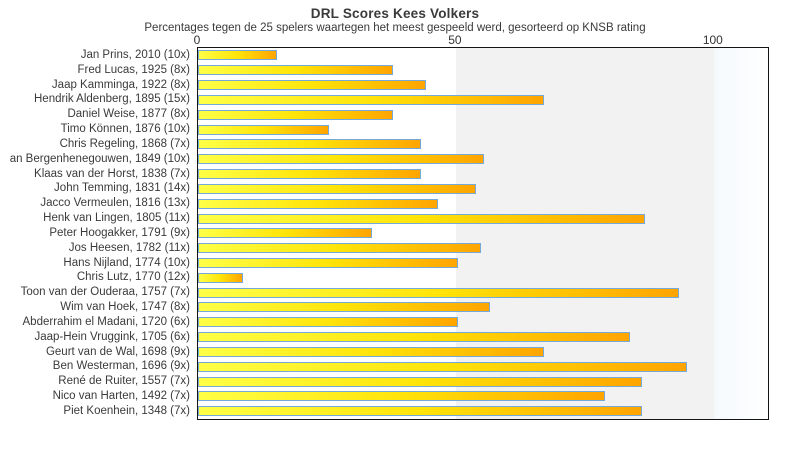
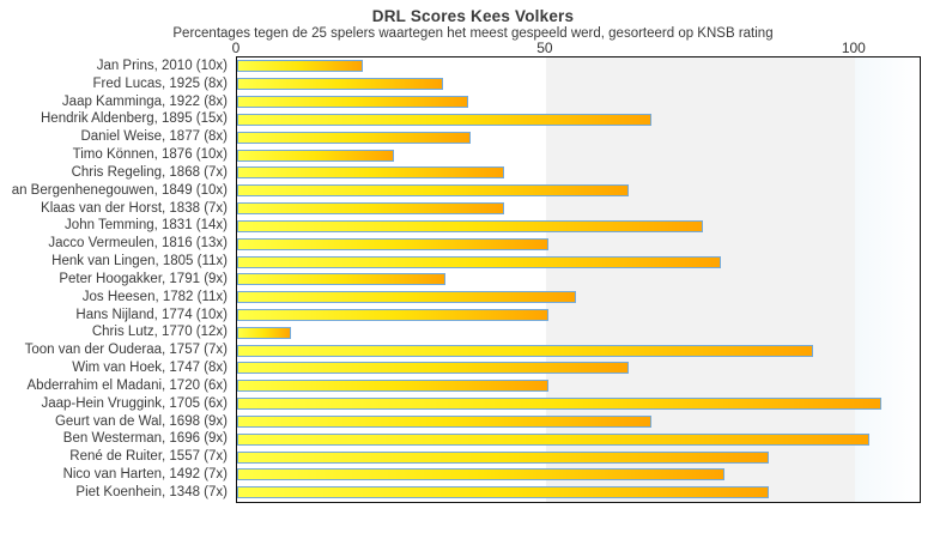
Jan Prins, 2010 (10x): 15 -> 20
Fred Lucas, 1925 (8x): 38 -> 33
Jaap Kamminga, 1922 (8x): 44 -> 37
an Bergenhenegouwen, 1849 (10x): 55 -> 63
John Temming, 1831 (14x): 54 -> 75
Jacco Vermeulen, 1816 (13x): 46 -> 50
Henk van Lingen, 1805 (11x): 86 -> 78
Wim van Hoek, 1747 (8x): 56 -> 63
Jaap-Hein Vruggink, 1705 (6x): 83 -> 104
Ben Westerman, 1696 (9x): 94 -> 102
